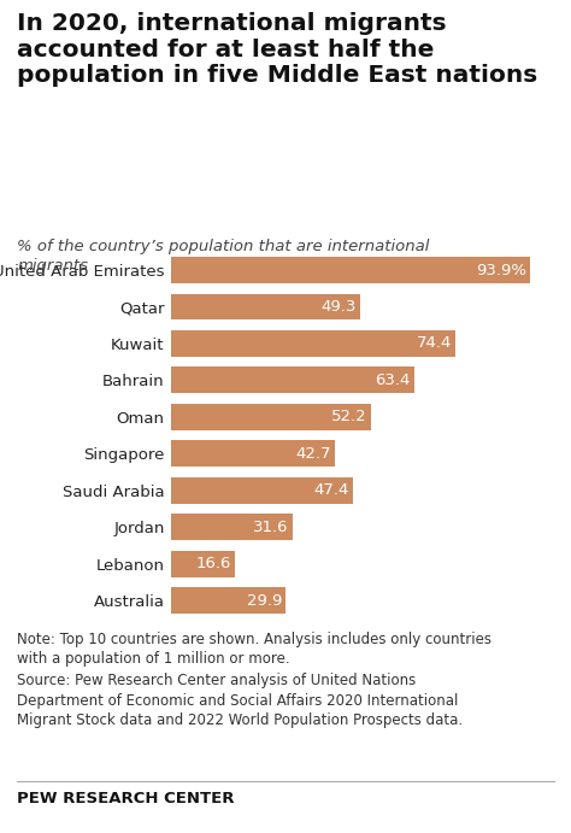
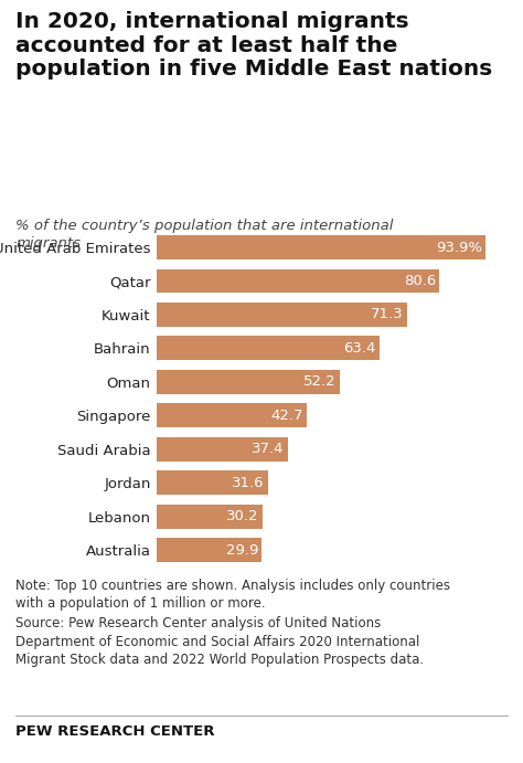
Qatar: 49.3 -> 80.6
Kuwait: 74.4 -> 71.3
Saudi Arabia: 47.4 -> 37.4
Lebanon: 16.6 -> 30.2
